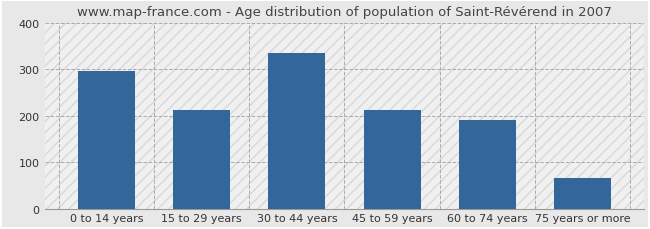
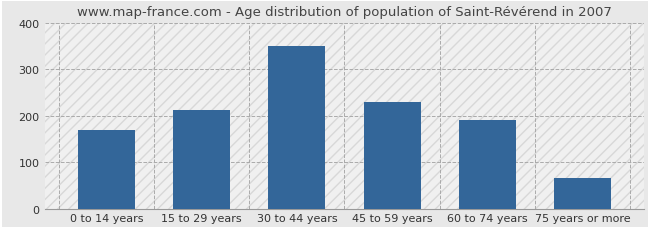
0 to 14 years: 297 -> 170
30 to 44 years: 335 -> 350
45 to 59 years: 213 -> 230
